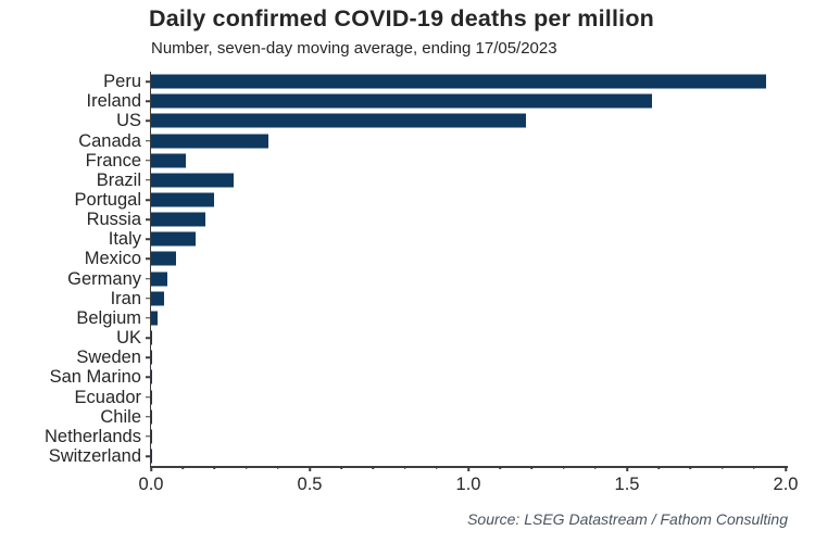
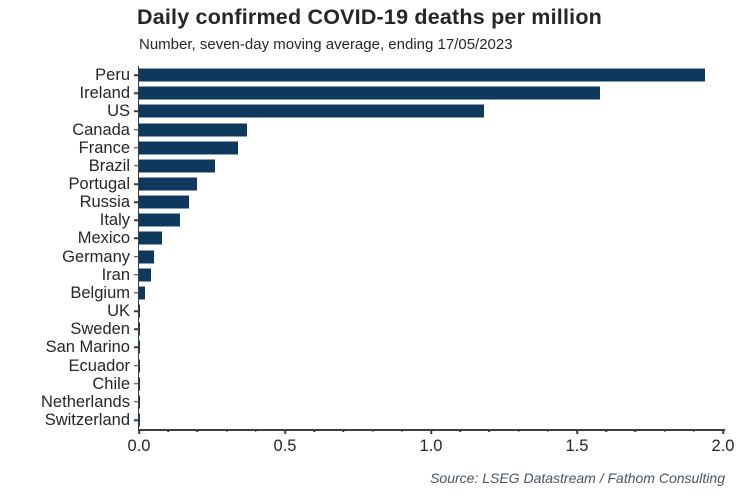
France: 0.11 -> 0.34
